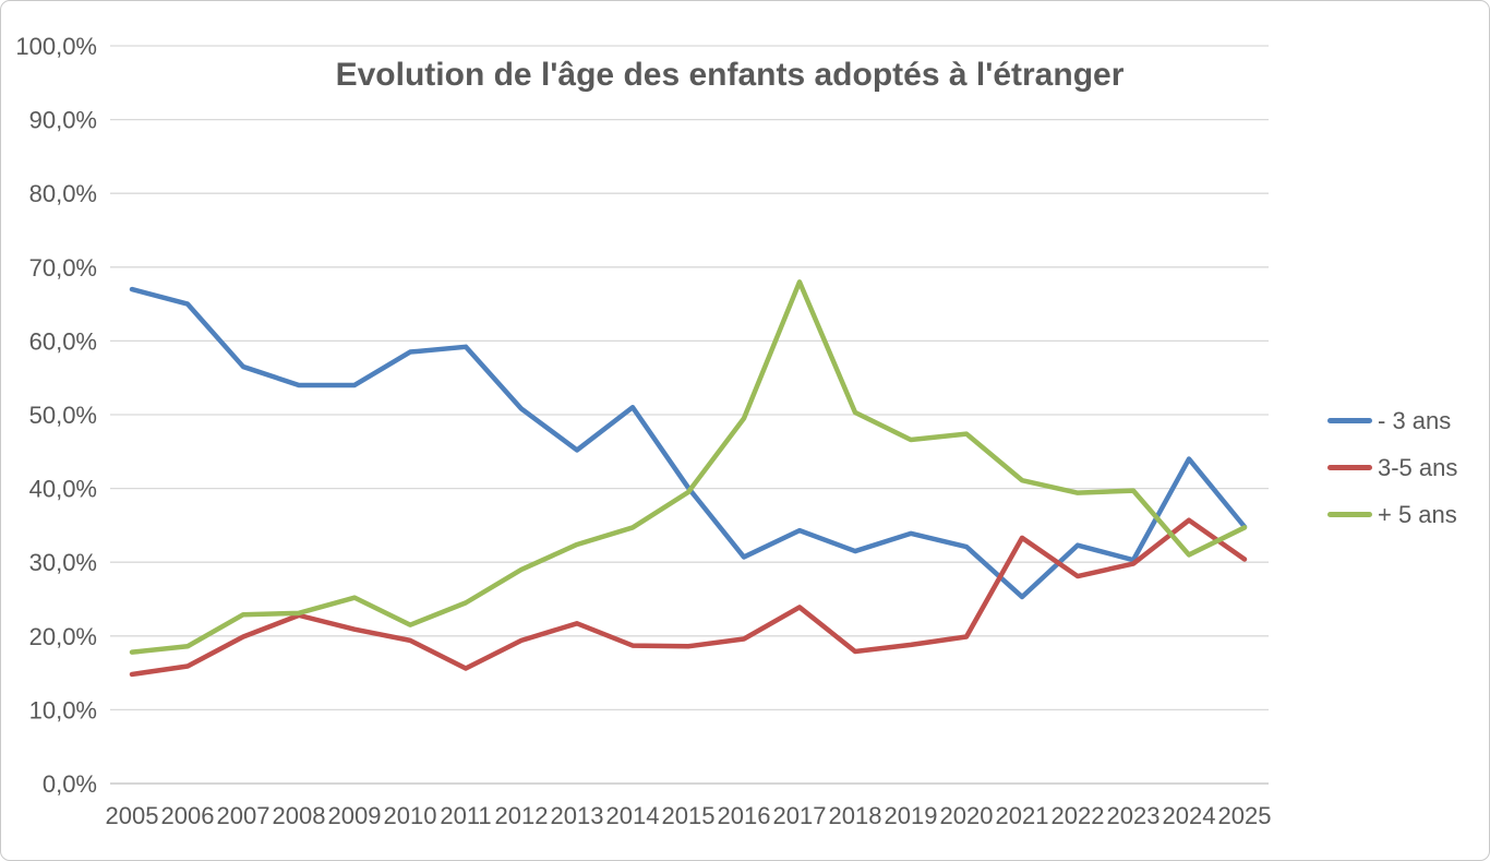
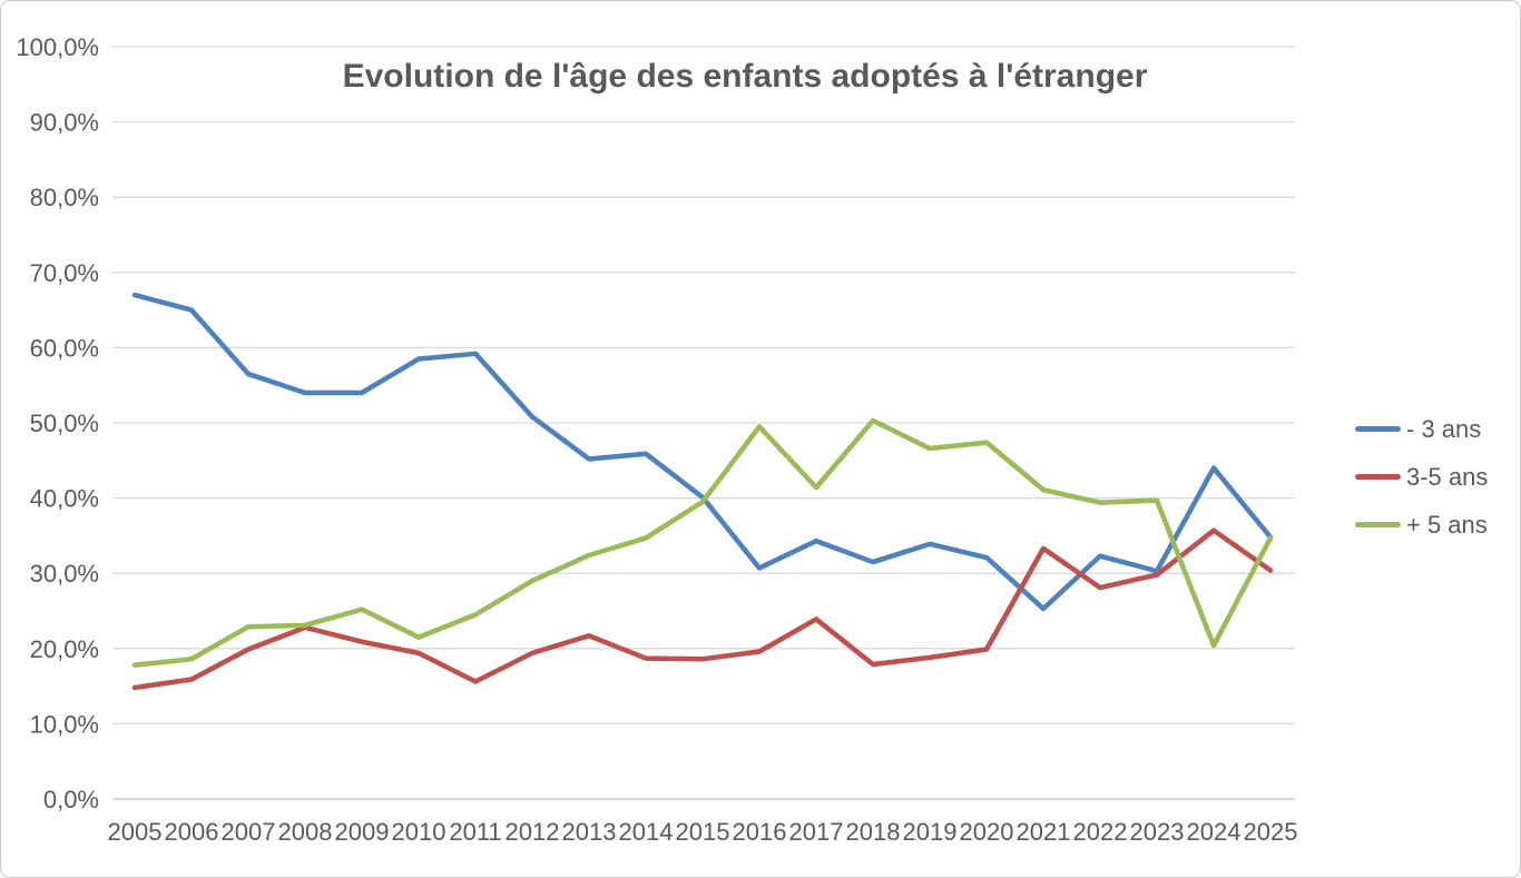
- 3 ans/2014: 51% -> 46%
+ 5 ans/2017: 68% -> 41%
+ 5 ans/2024: 31% -> 20%
